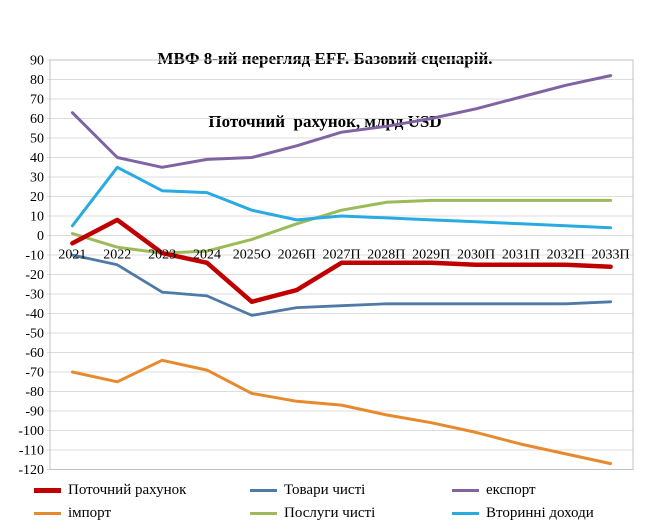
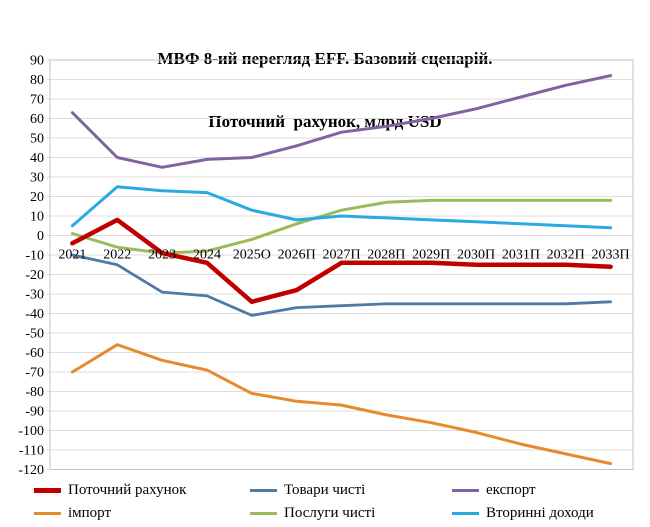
імпорт/2022: -75 -> -56
Вторинні доходи/2022: 35 -> 25
